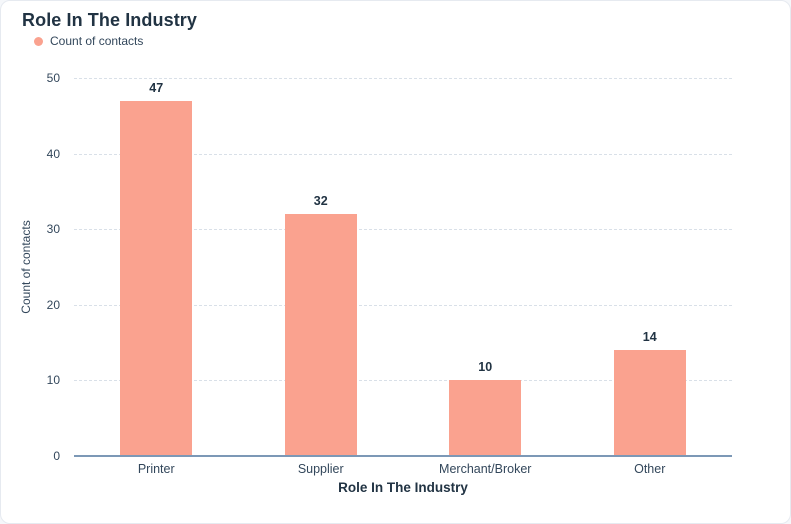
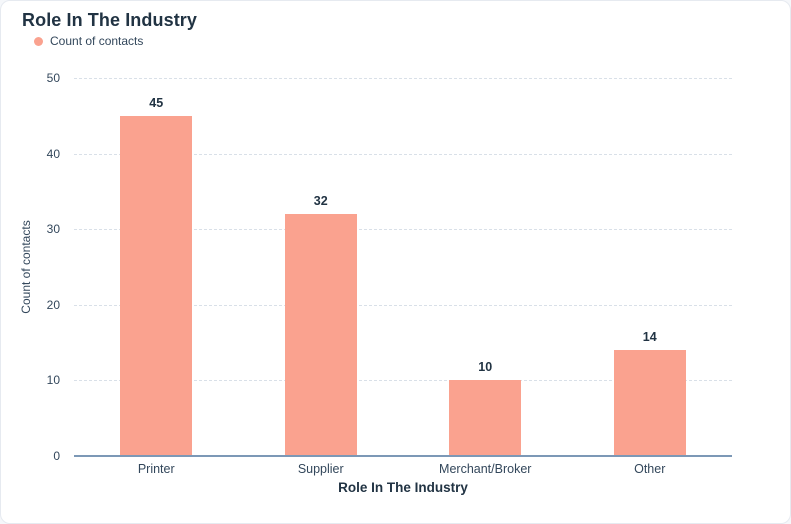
Printer: 47 -> 45
